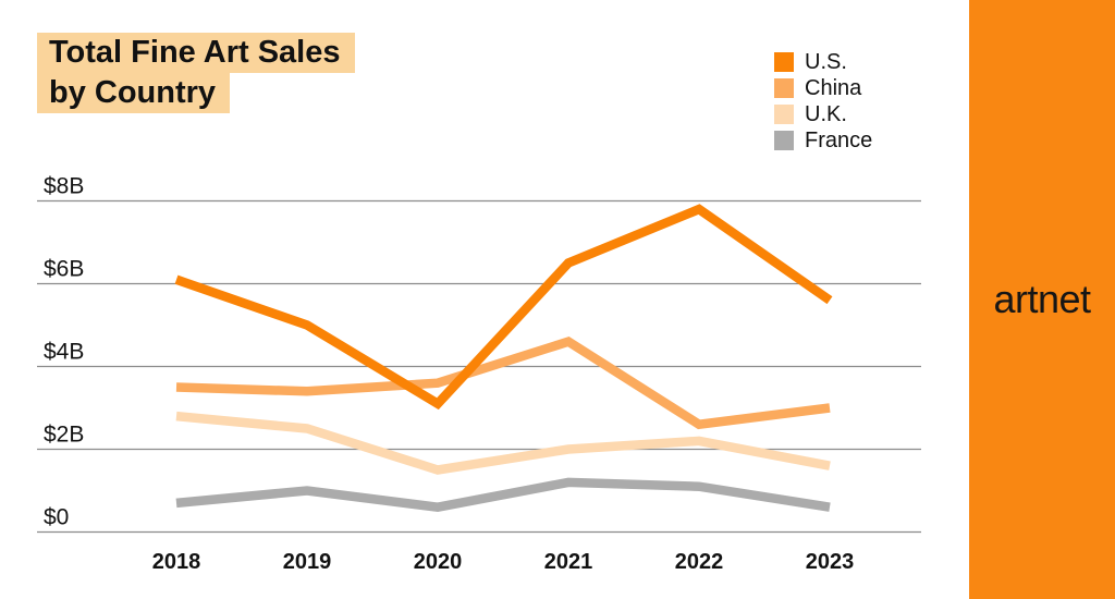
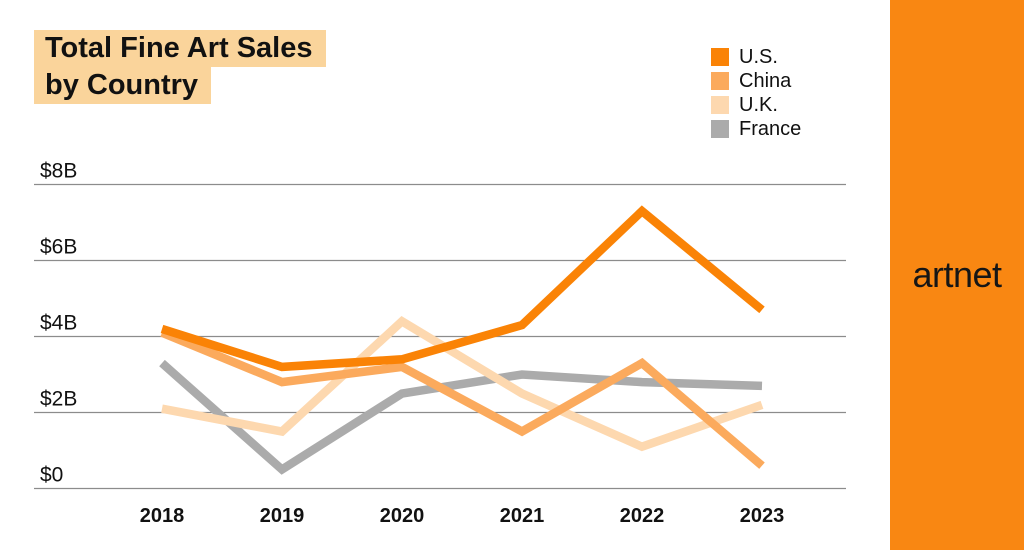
U.S./2018: $6.1B -> $4.2B
China/2018: $3.5B -> $4.1B
U.K./2018: $2.8B -> $2.1B
France/2018: $0.7B -> $3.3B
U.S./2019: $5.0B -> $3.2B
China/2019: $3.4B -> $2.8B
U.K./2019: $2.5B -> $1.5B
France/2019: $1.0B -> $0.5B
U.S./2020: $3.1B -> $3.4B
China/2020: $3.6B -> $3.2B
U.K./2020: $1.5B -> $4.4B
France/2020: $0.6B -> $2.5B
U.S./2021: $6.5B -> $4.3B
China/2021: $4.6B -> $1.5B
U.K./2021: $2.0B -> $2.5B
France/2021: $1.2B -> $3.0B
U.S./2022: $7.8B -> $7.3B
China/2022: $2.6B -> $3.3B
U.K./2022: $2.2B -> $1.1B
France/2022: $1.1B -> $2.8B
U.S./2023: $5.6B -> $4.7B
China/2023: $3.0B -> $0.6B
U.K./2023: $1.6B -> $2.2B
France/2023: $0.6B -> $2.7B
